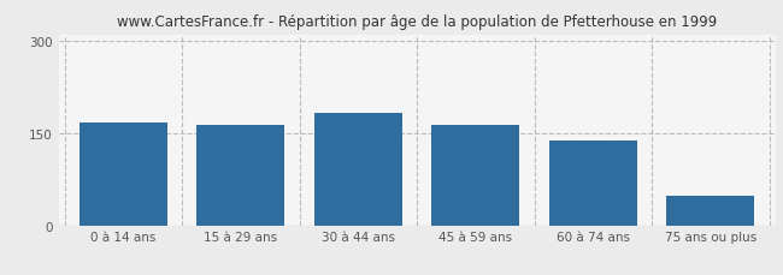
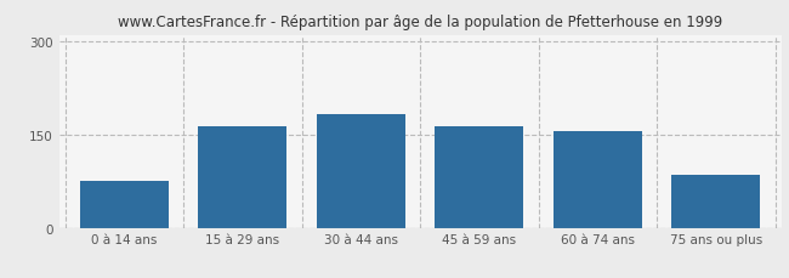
0 à 14 ans: 168 -> 76
60 à 74 ans: 138 -> 156
75 ans ou plus: 48 -> 86
